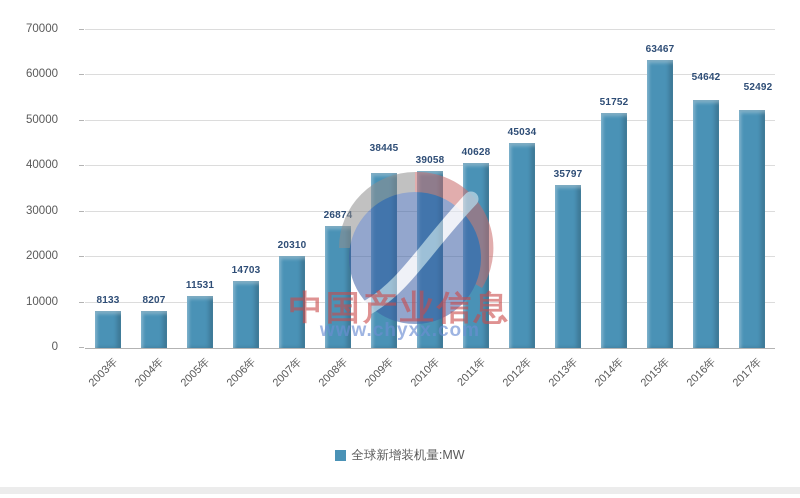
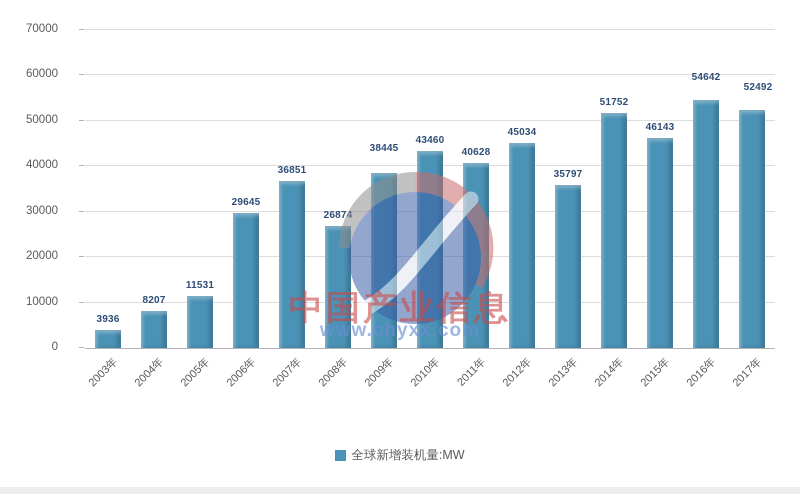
2003年: 8133 -> 3936
2006年: 14703 -> 29645
2007年: 20310 -> 36851
2010年: 39058 -> 43460
2015年: 63467 -> 46143
